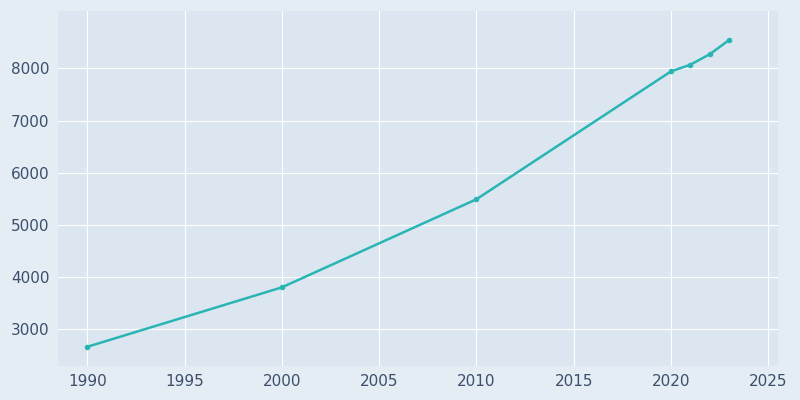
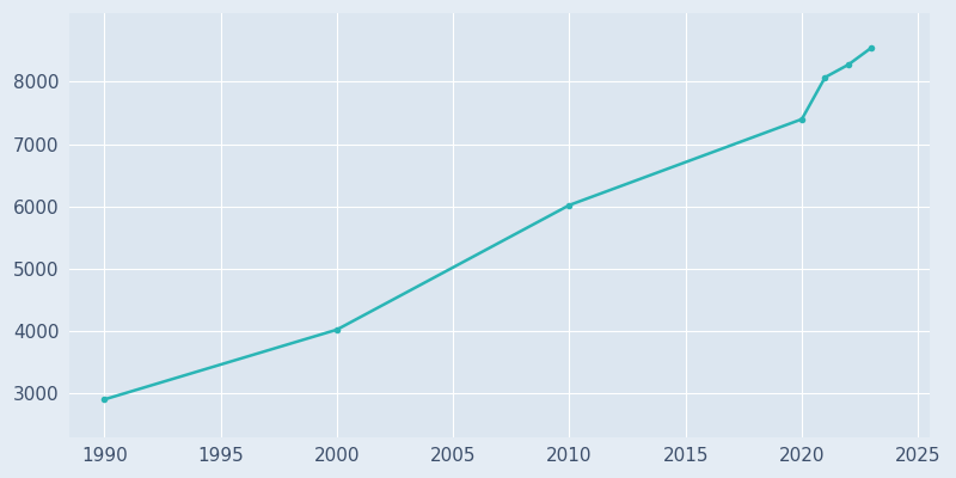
1990: 2660 -> 2900
2000: 3800 -> 4020
2010: 5490 -> 6020
2020: 7940 -> 7400
